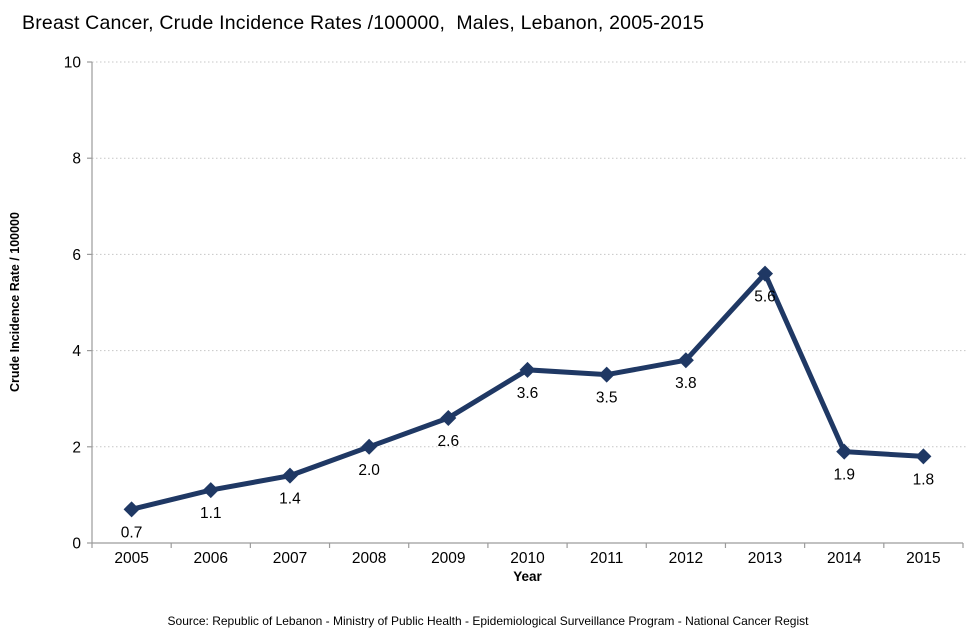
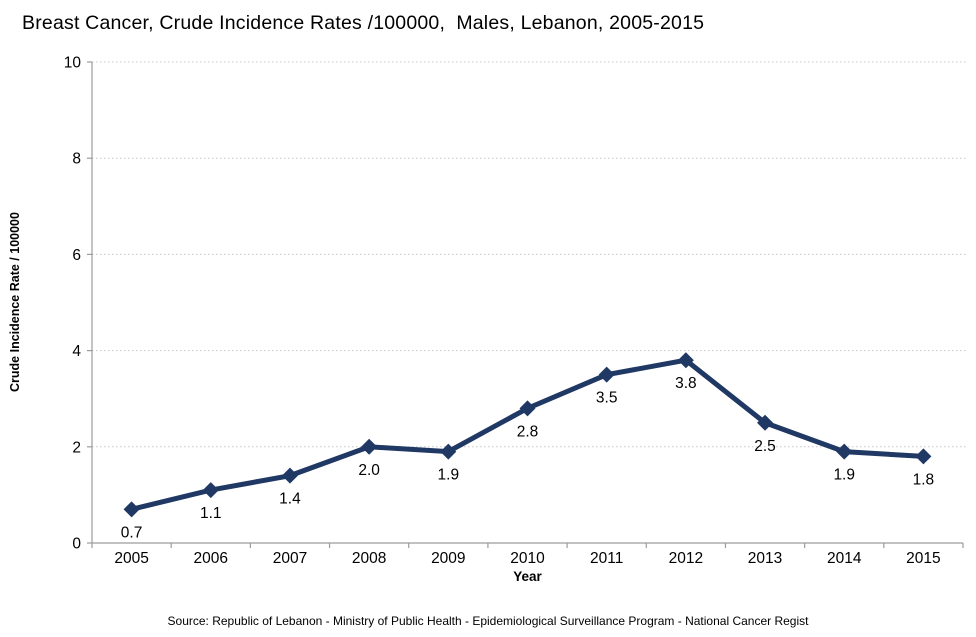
2009: 2.6 -> 1.9
2010: 3.6 -> 2.8
2013: 5.6 -> 2.5
